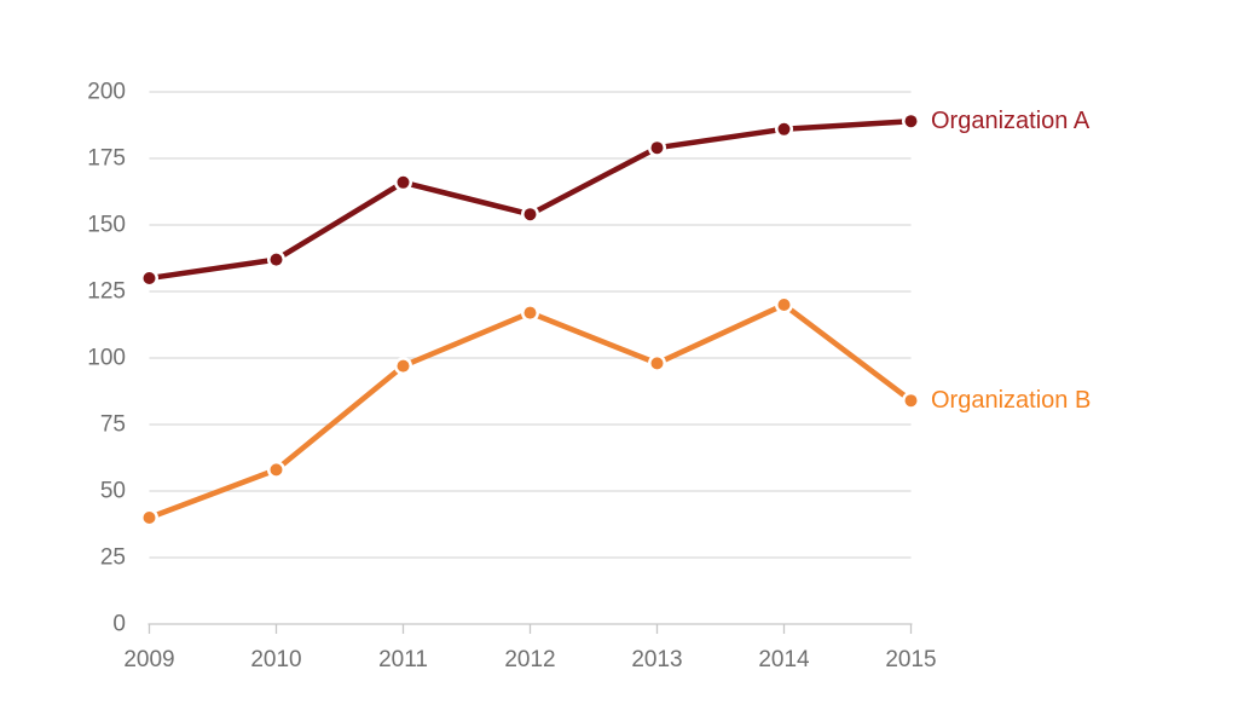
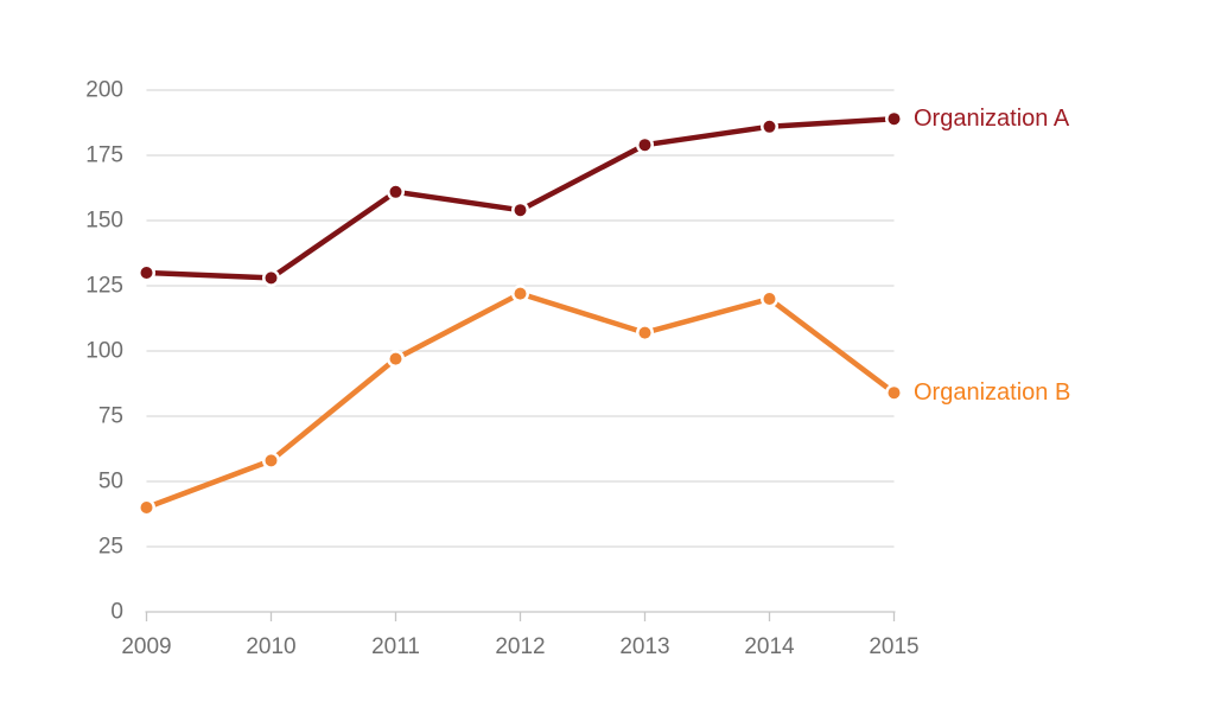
Organization A/2010: 137 -> 128
Organization A/2011: 166 -> 161
Organization B/2012: 117 -> 122
Organization B/2013: 98 -> 107
